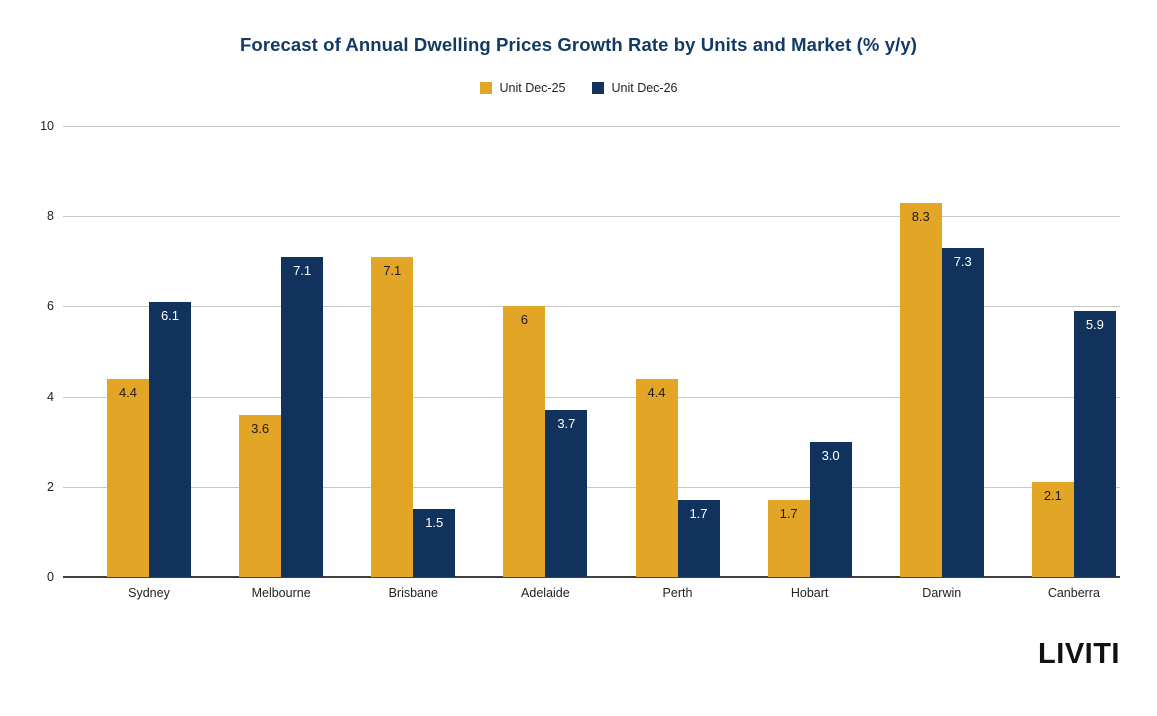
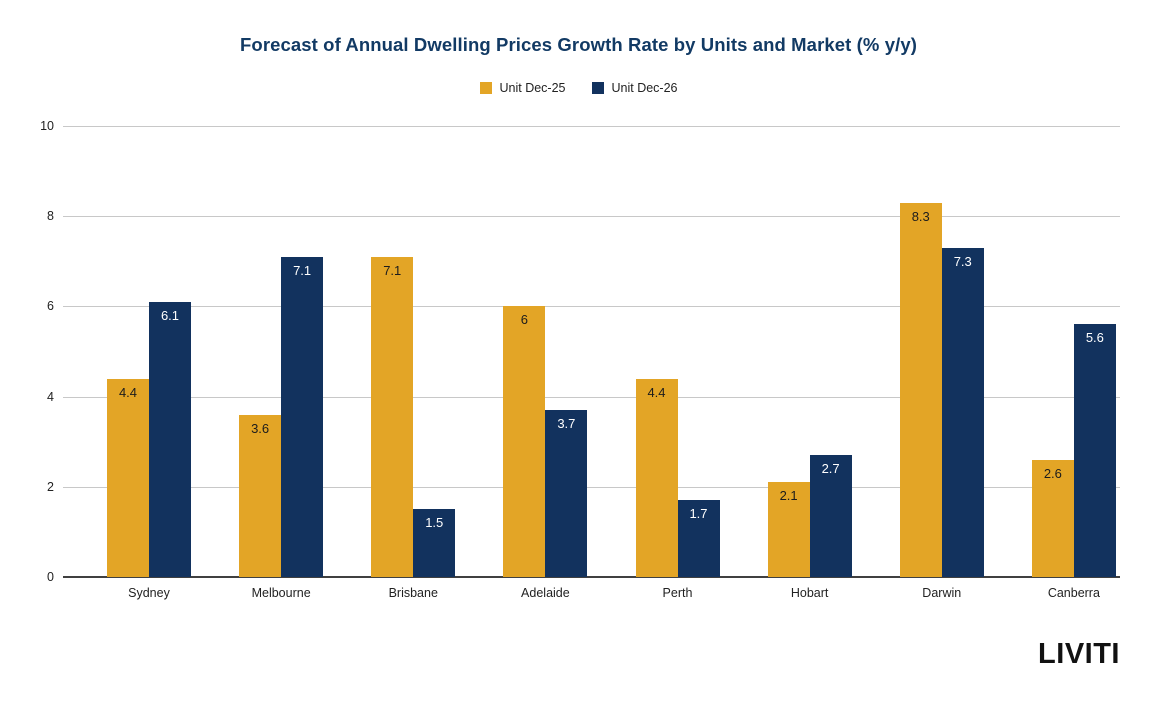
Unit Dec-25/Hobart: 1.7 -> 2.1
Unit Dec-26/Hobart: 3.0 -> 2.7
Unit Dec-25/Canberra: 2.1 -> 2.6
Unit Dec-26/Canberra: 5.9 -> 5.6
